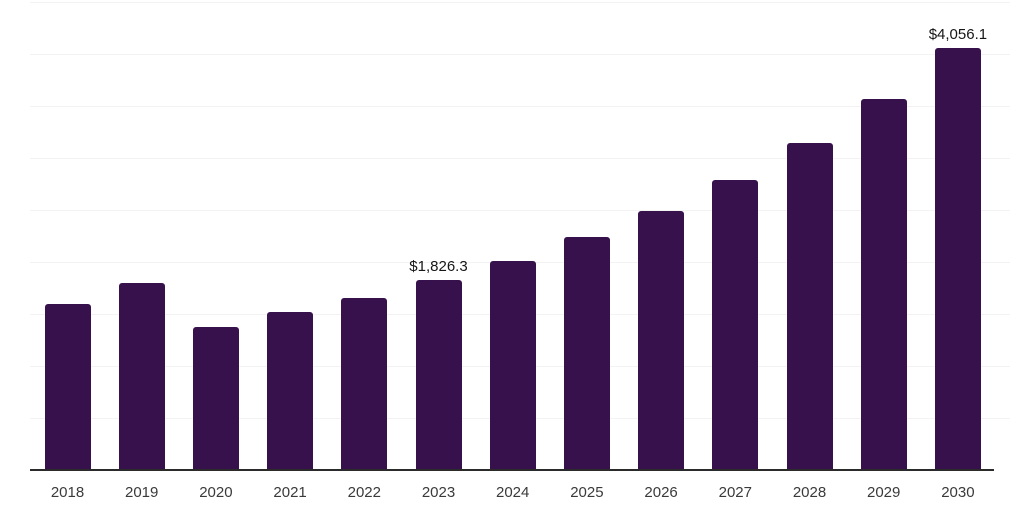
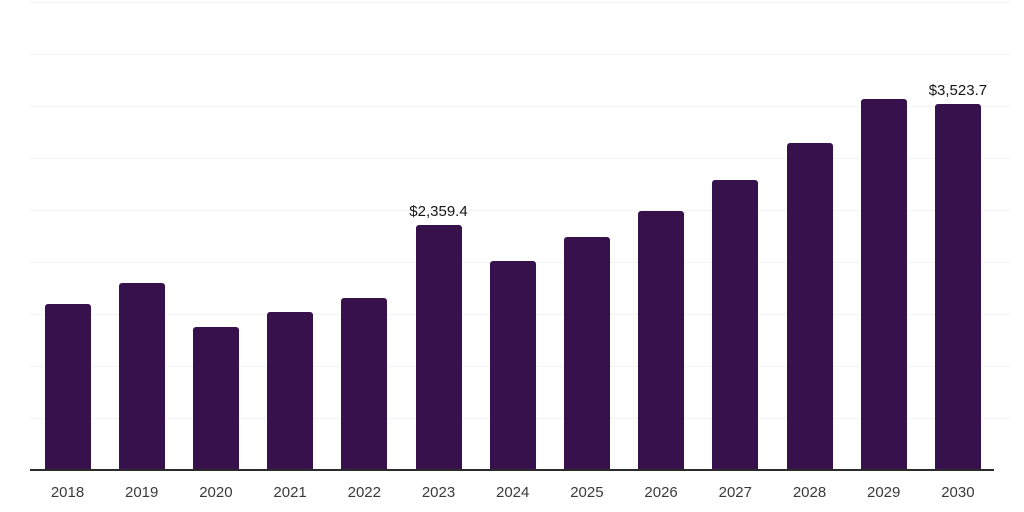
2023: $1,826.3 -> $2,359.4
2030: $4,056.1 -> $3,523.7
